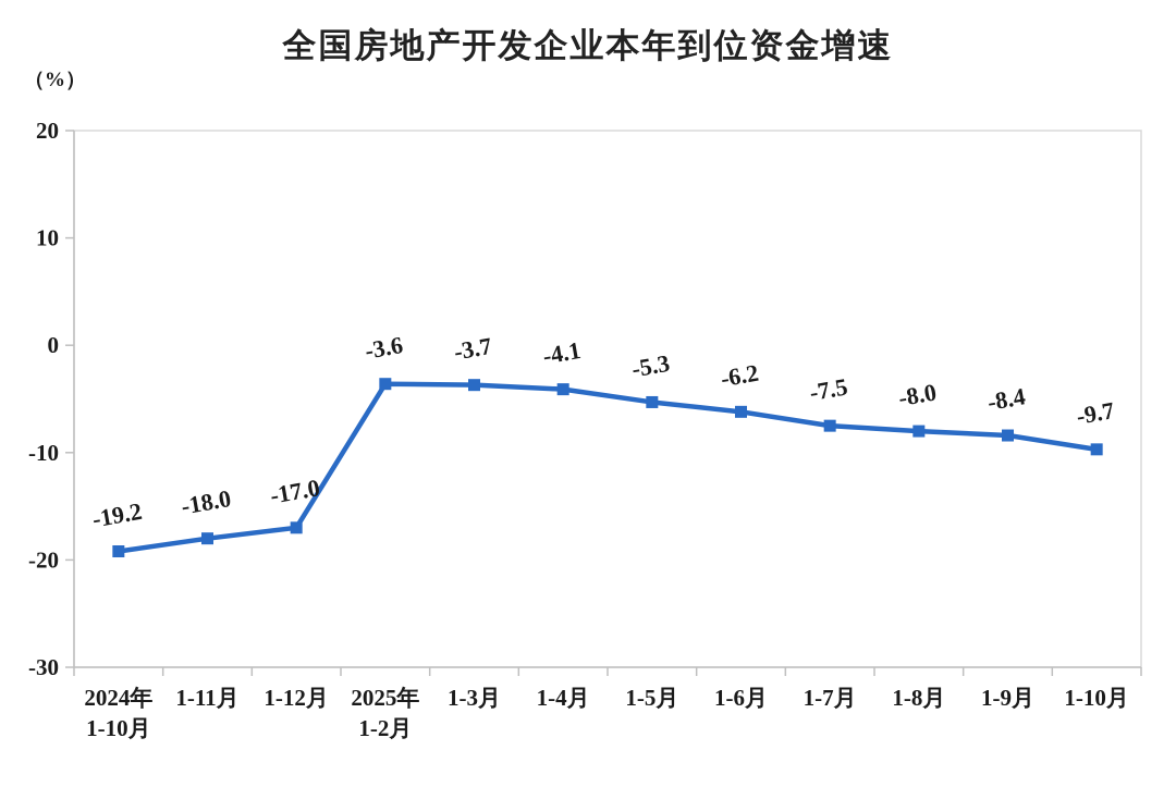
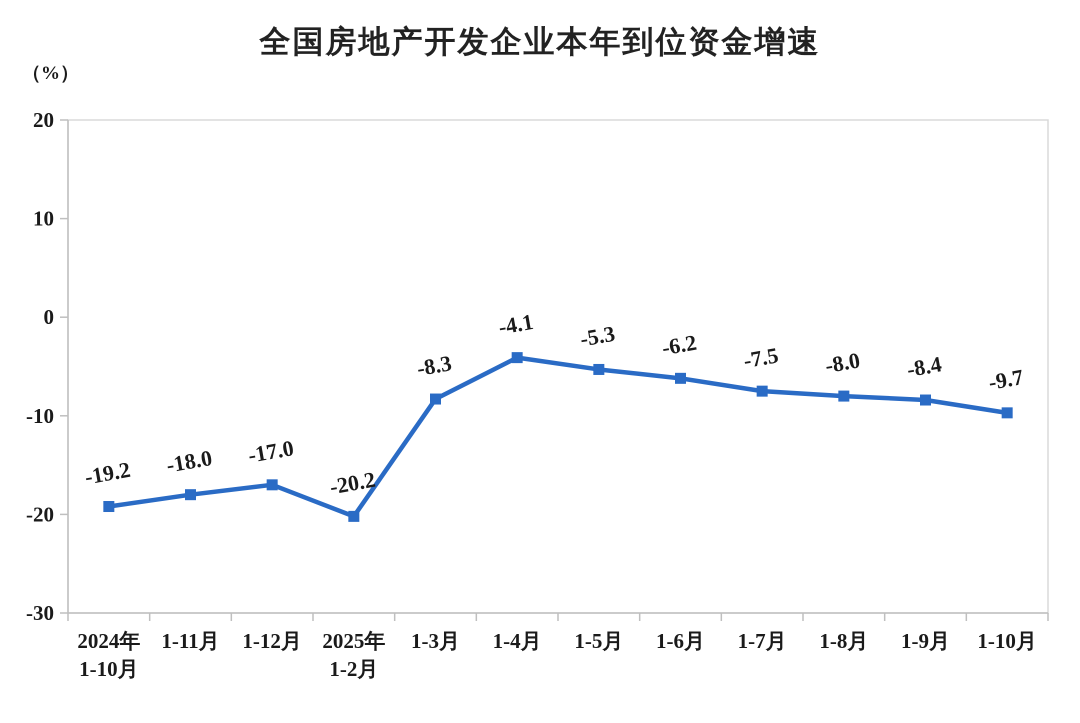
2025年 1-2月: -3.6 -> -20.2
1-3月: -3.7 -> -8.3
